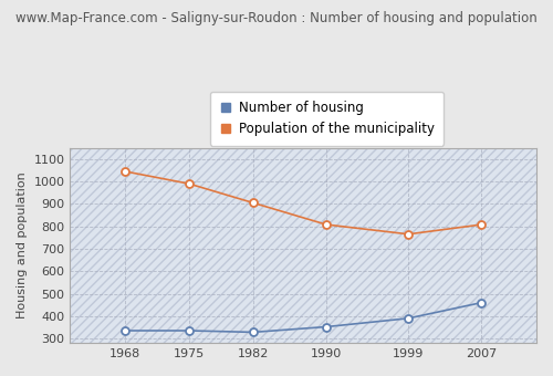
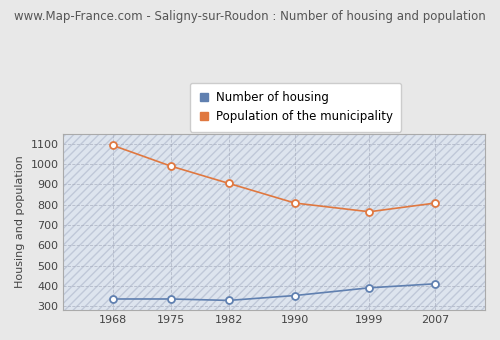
Population of the municipality/1968: 1045 -> 1092
Number of housing/2007: 460 -> 410
